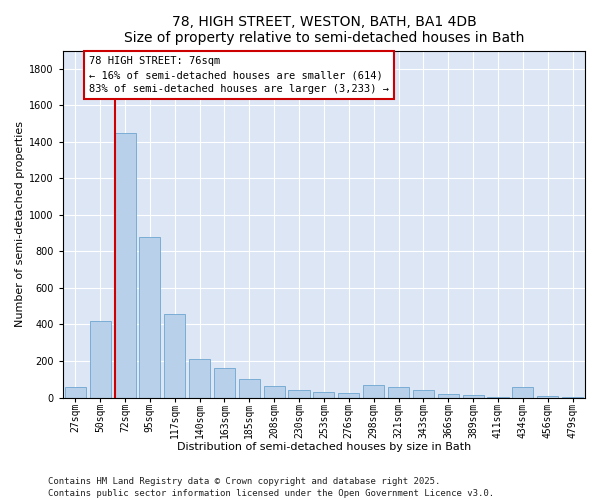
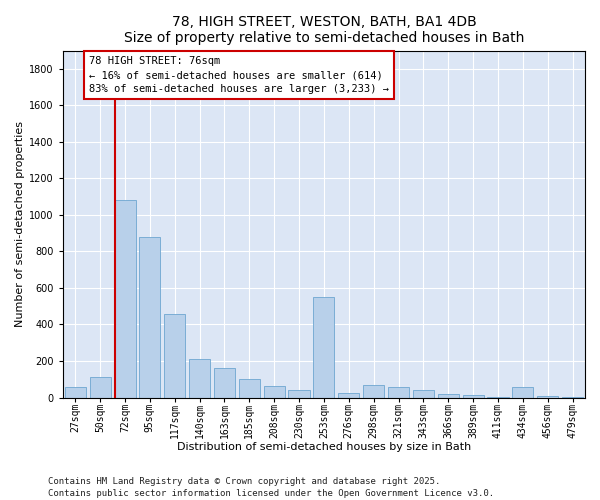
50sqm: 420 -> 110
72sqm: 1450 -> 1080
253sqm: 30 -> 550
